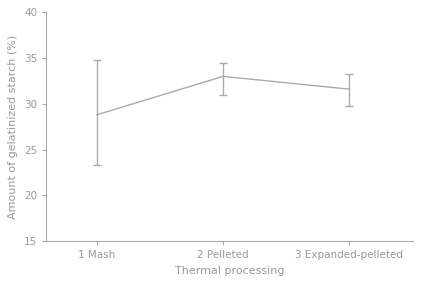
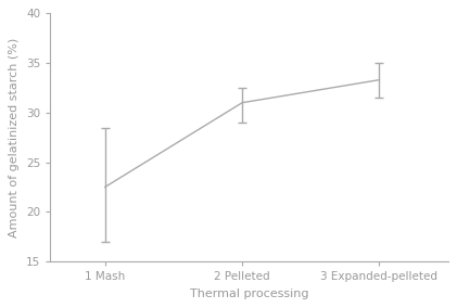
1 Mash: 28.8 -> 22.5
2 Pelleted: 33.0 -> 31.0
3 Expanded-pelleted: 31.6 -> 33.3
